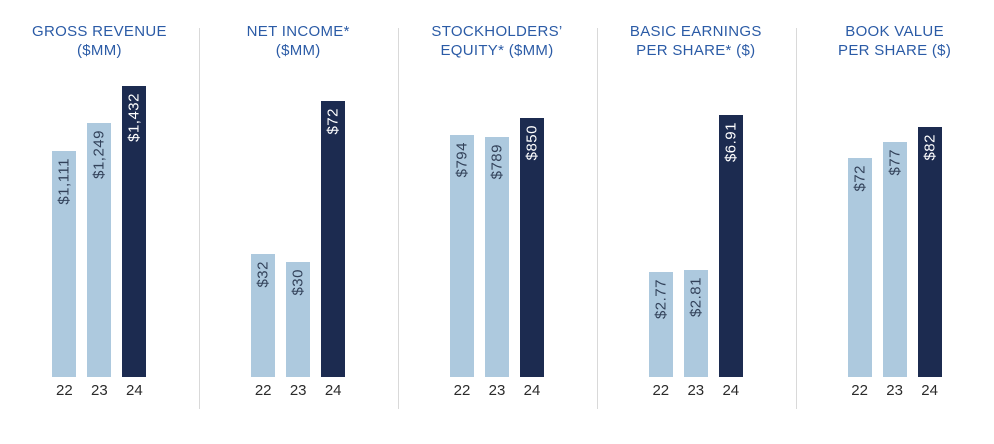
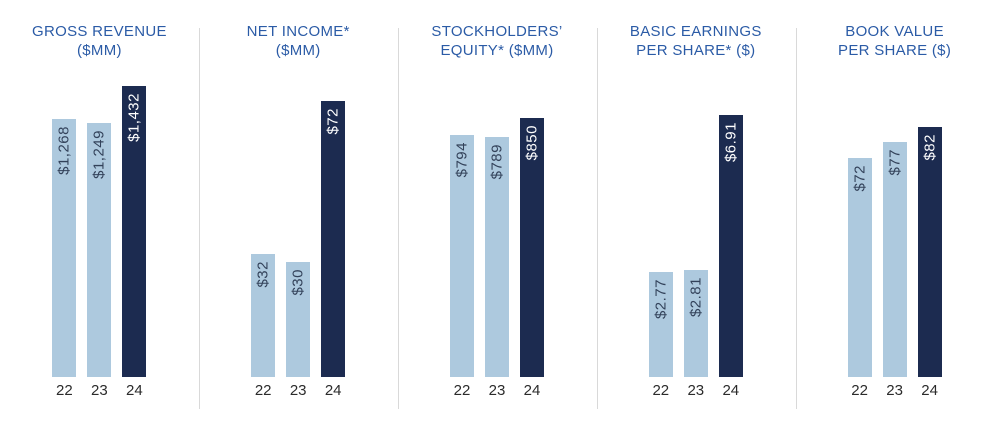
GROSS REVENUE ($MM)/22: $1,111 -> $1,268
